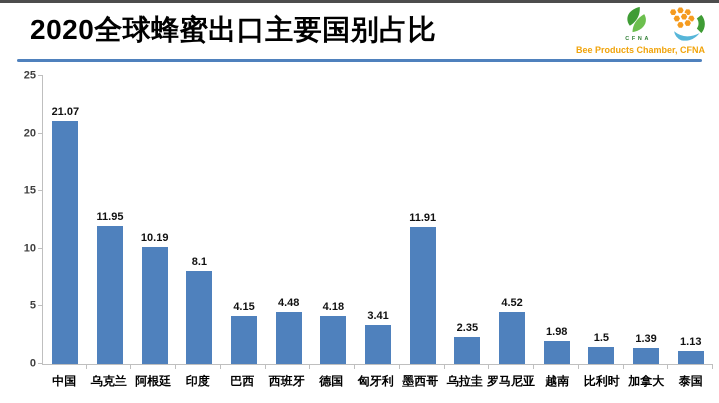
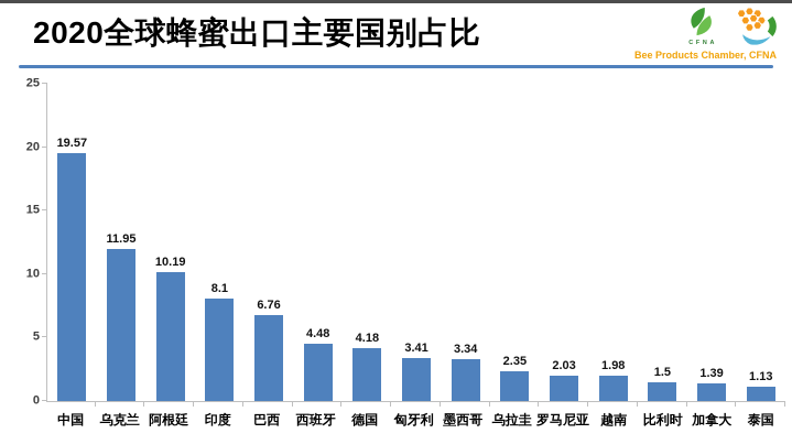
中国: 21.07 -> 19.57
巴西: 4.15 -> 6.76
墨西哥: 11.91 -> 3.34
罗马尼亚: 4.52 -> 2.03
